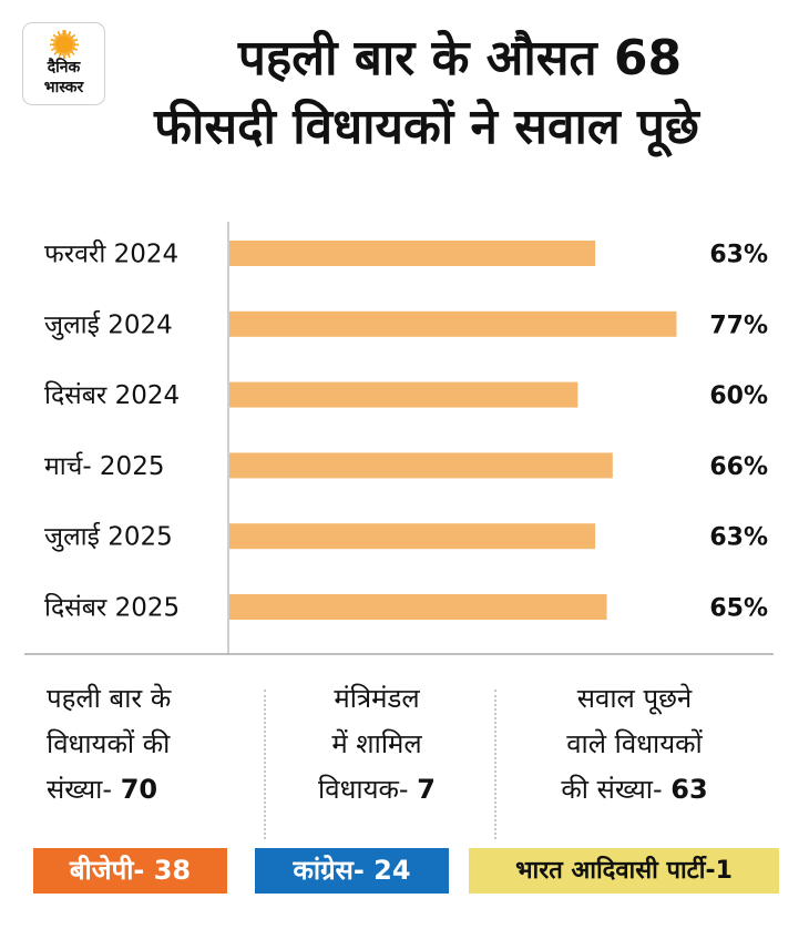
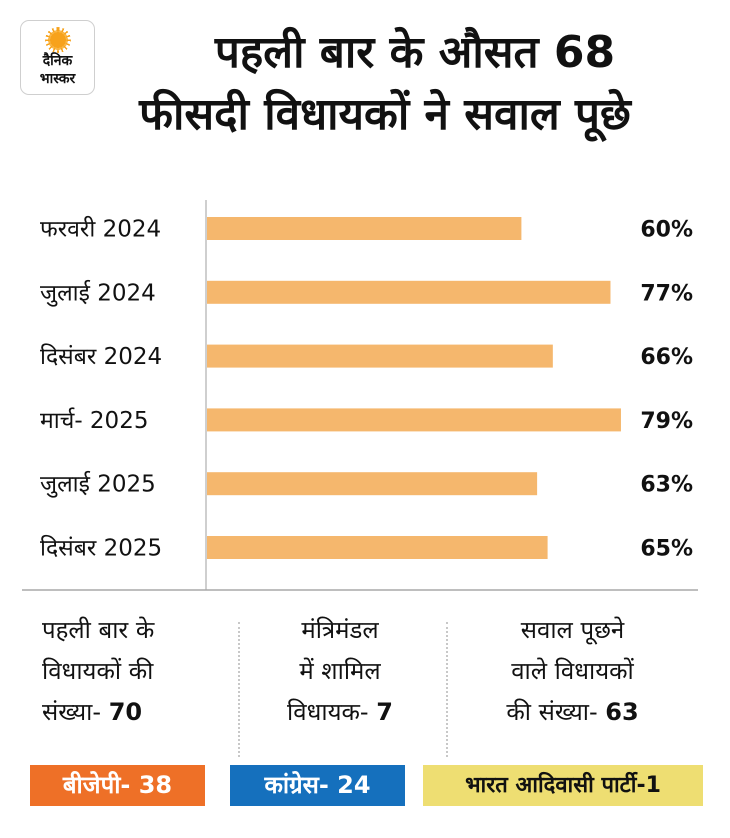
फरवरी 2024: 63% -> 60%
दिसंबर 2024: 60% -> 66%
मार्च- 2025: 66% -> 79%
